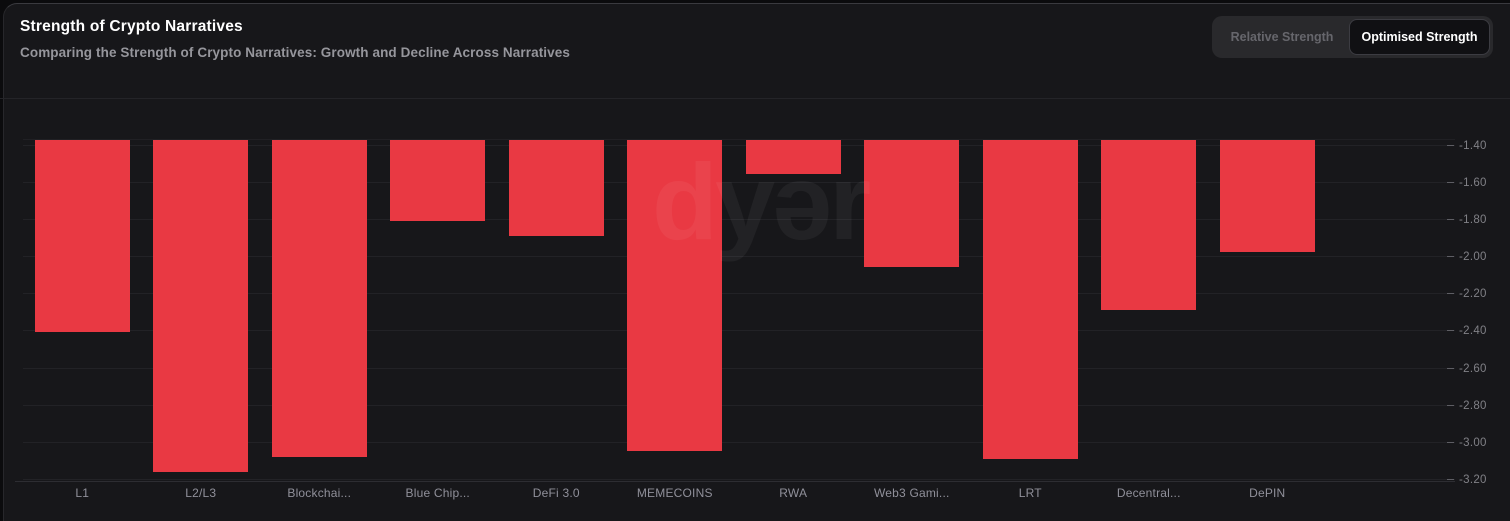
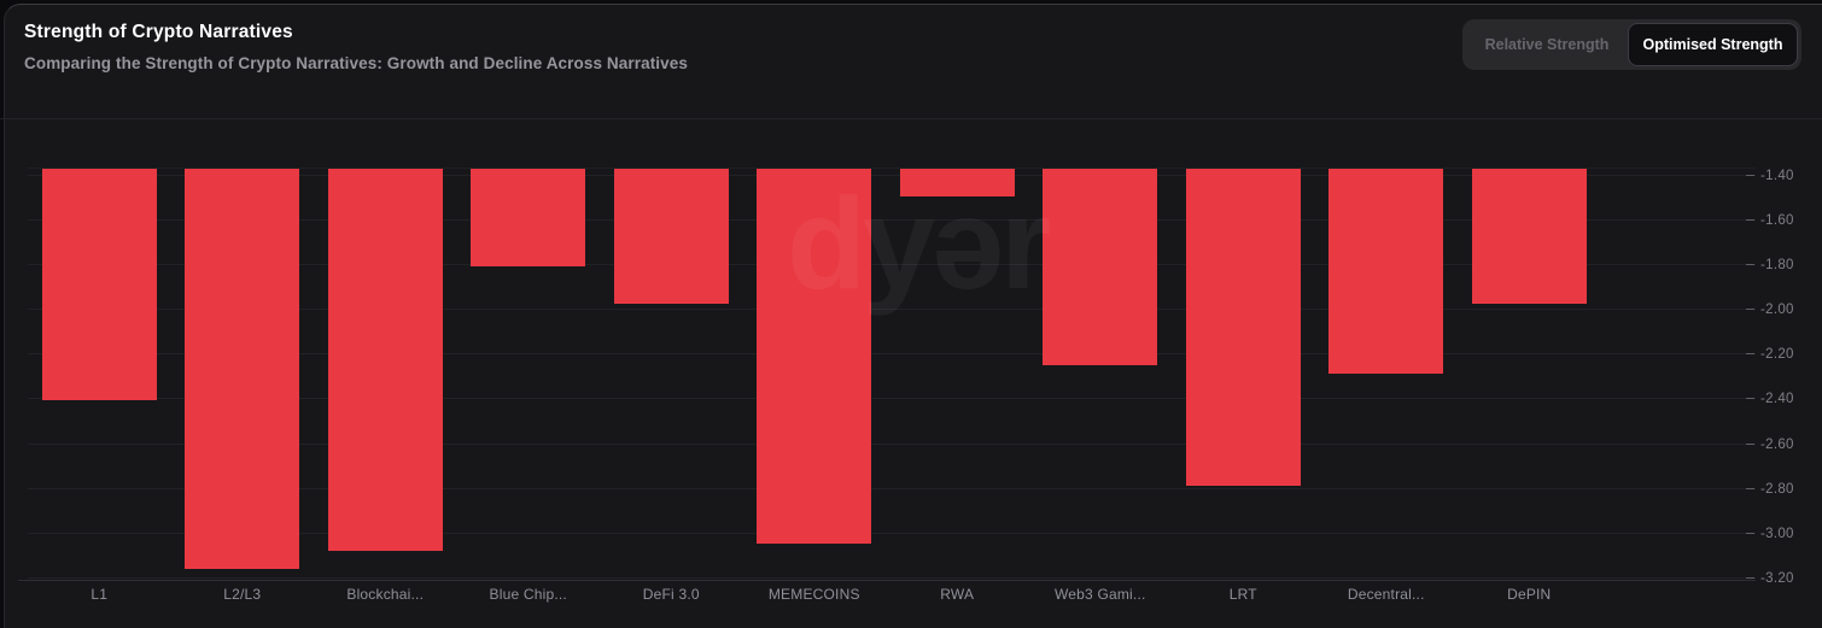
DeFi 3.0: -1.89 -> -1.98
RWA: -1.56 -> -1.50
Web3 Gami...: -2.06 -> -2.25
LRT: -3.09 -> -2.79
